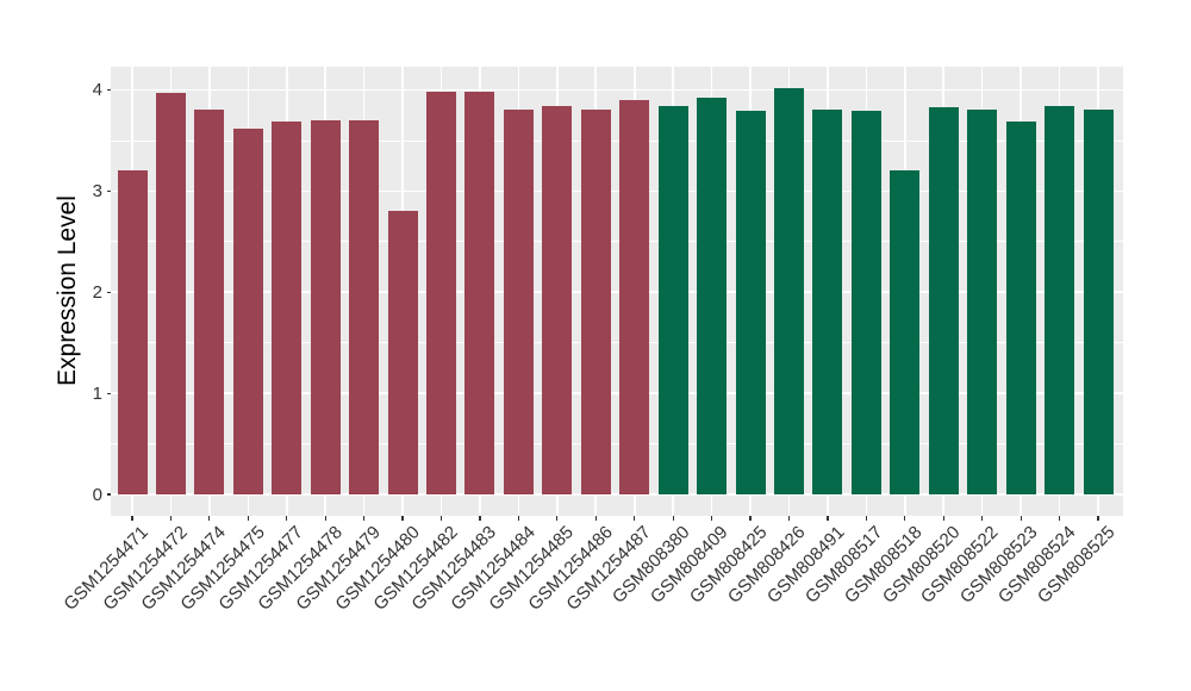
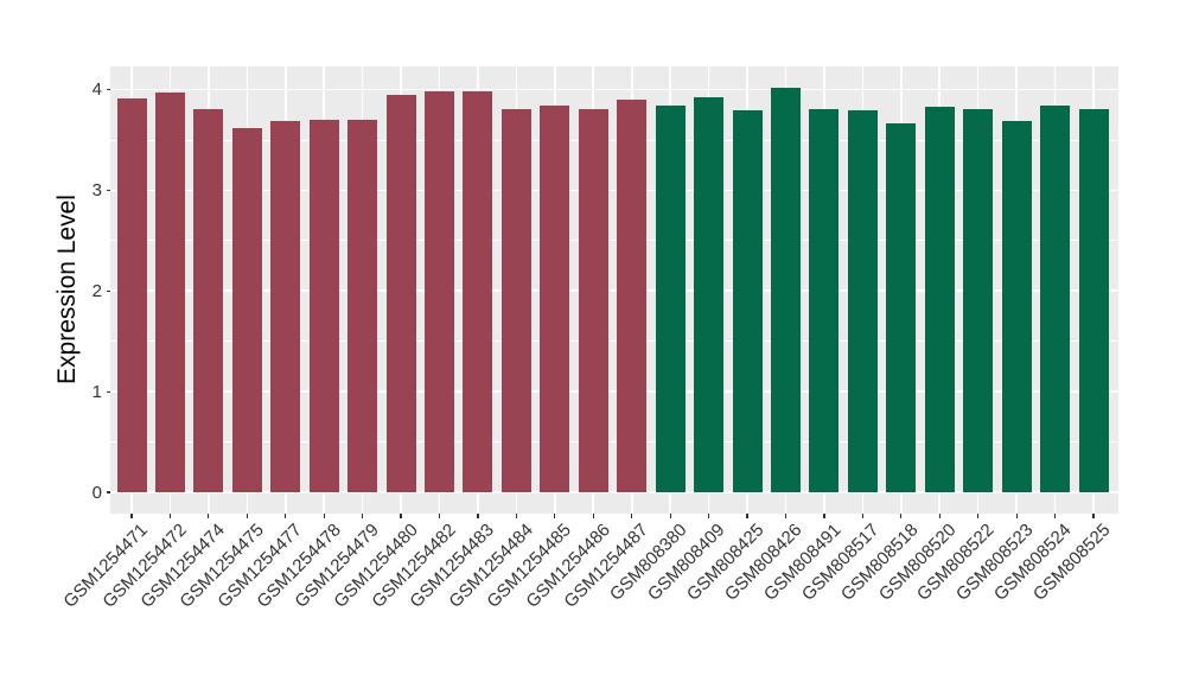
GSM1254471: 3.2 -> 3.9
GSM1254480: 2.8 -> 4.0
GSM808518: 3.2 -> 3.7
